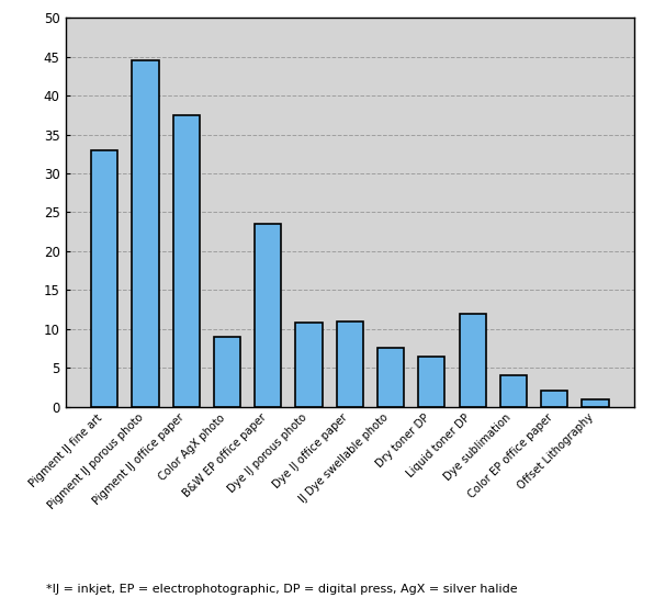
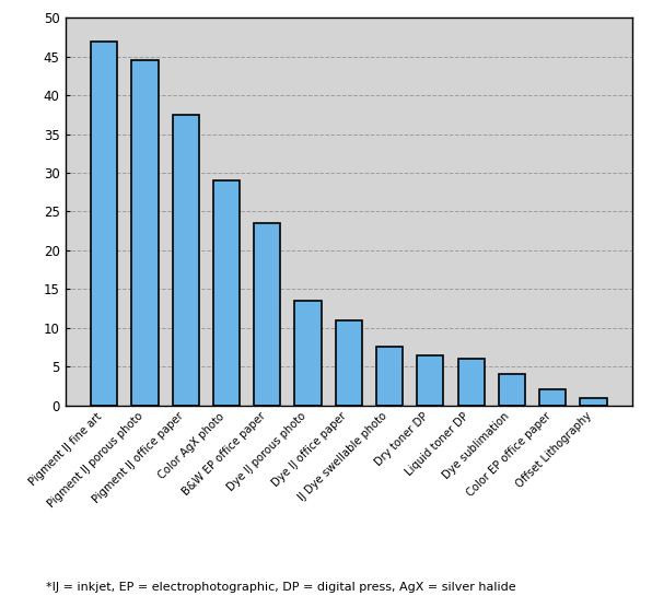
Pigment IJ fine art: 33.0 -> 47.0
Color AgX photo: 9.0 -> 29.0
Dye IJ porous photo: 10.8 -> 13.5
Liquid toner DP: 12.0 -> 6.0
